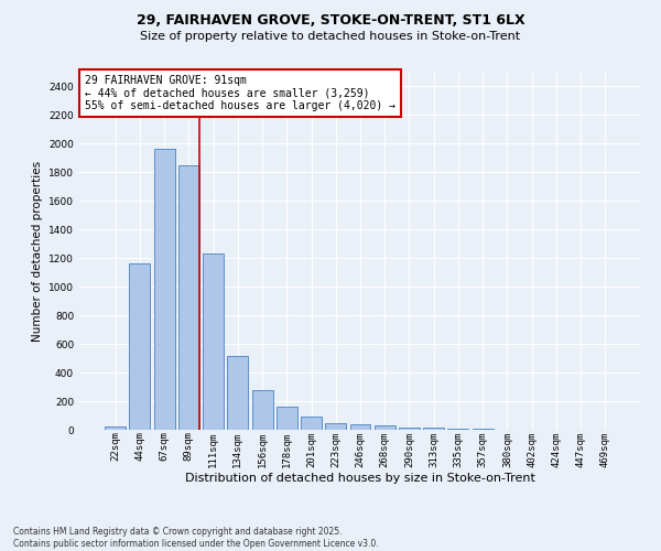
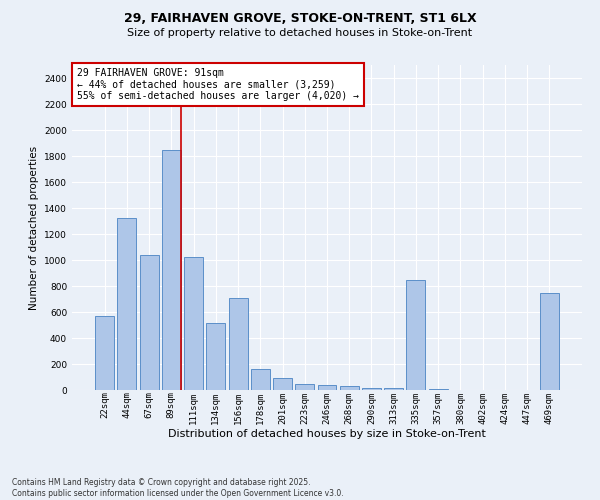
22sqm: 20 -> 570
44sqm: 1160 -> 1320
67sqm: 1960 -> 1040
111sqm: 1230 -> 1020
156sqm: 280 -> 710
335sqm: 10 -> 850
469sqm: 0 -> 750
